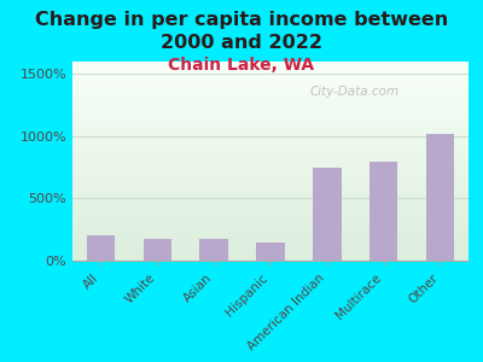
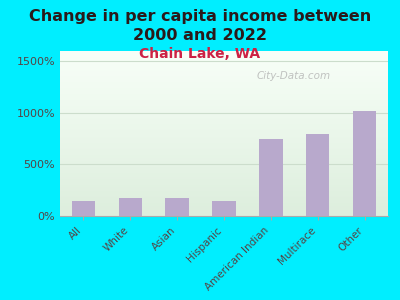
All: 200% -> 150%
